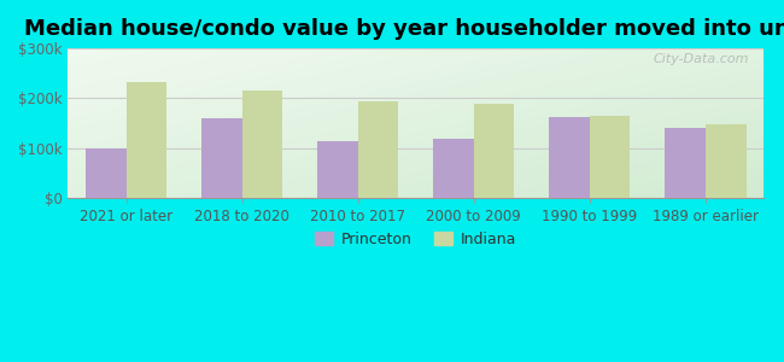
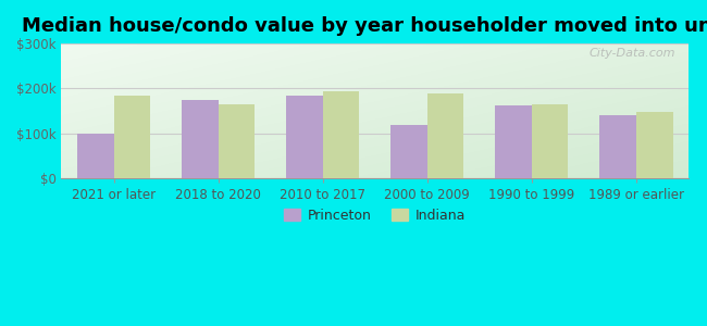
Indiana/2021 or later: $232k -> $185k
Princeton/2018 to 2020: $160k -> $175k
Indiana/2018 to 2020: $215k -> $165k
Princeton/2010 to 2017: $115k -> $185k
